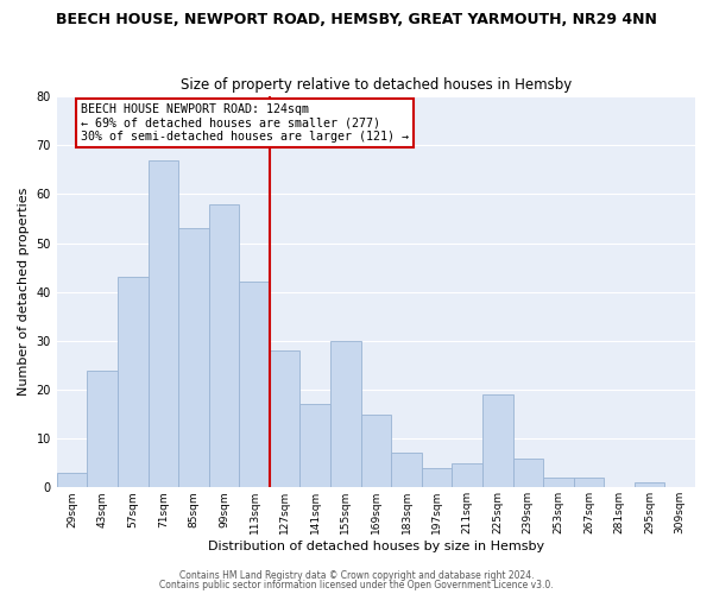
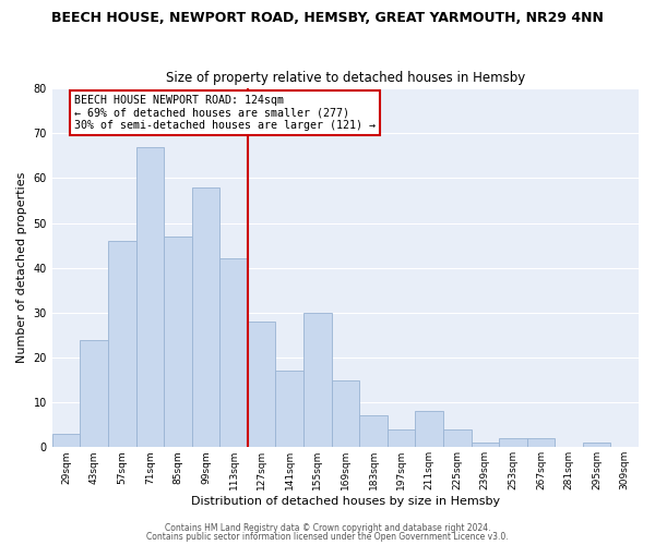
57sqm: 43 -> 46
85sqm: 53 -> 47
211sqm: 5 -> 8
225sqm: 19 -> 4
239sqm: 6 -> 1
